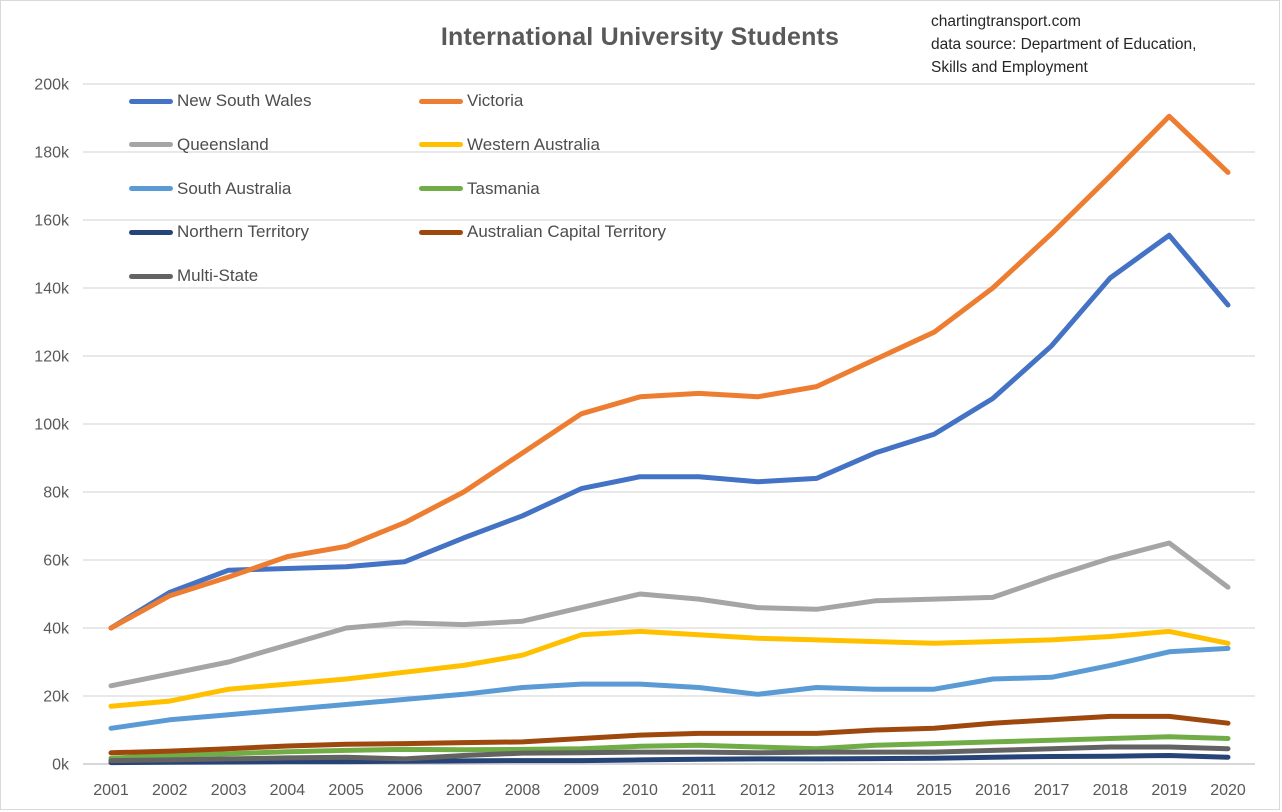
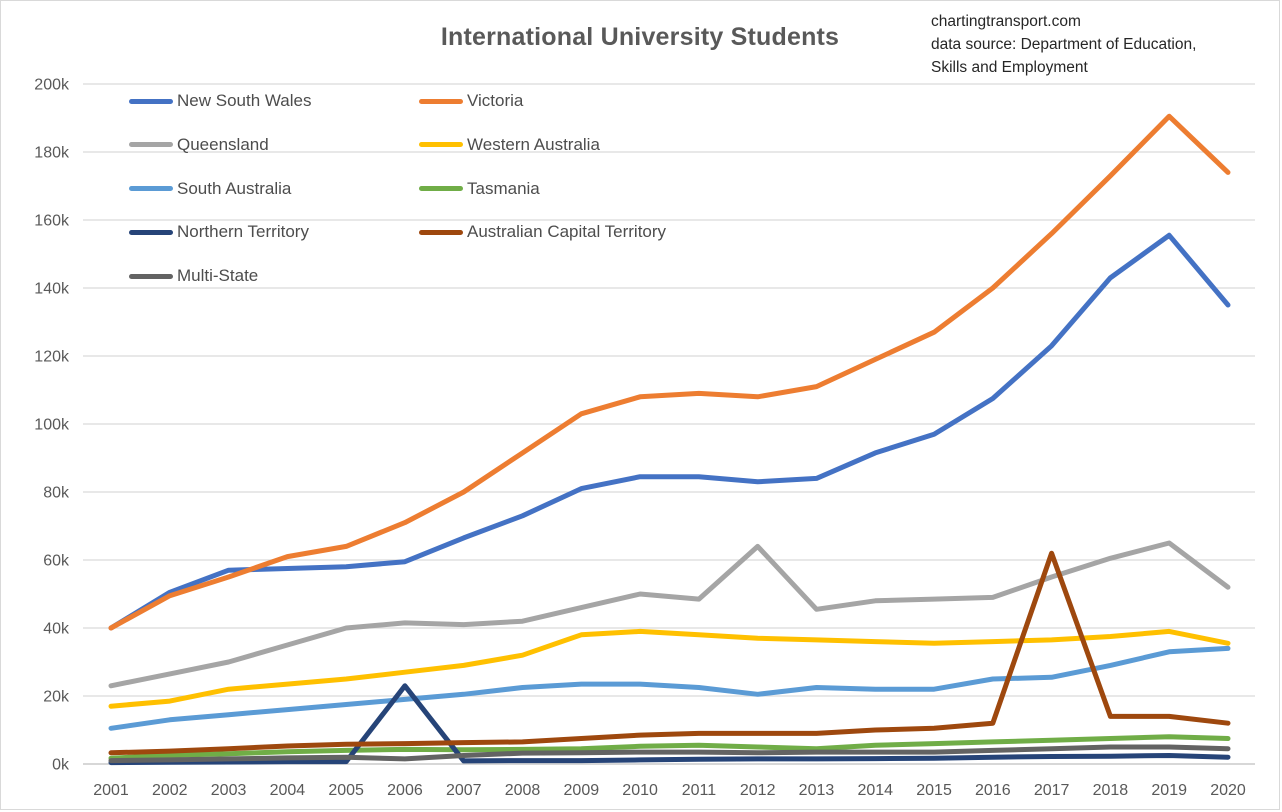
Northern Territory/2006: 1k -> 23k
Queensland/2012: 46k -> 64k
Australian Capital Territory/2017: 13k -> 62k
